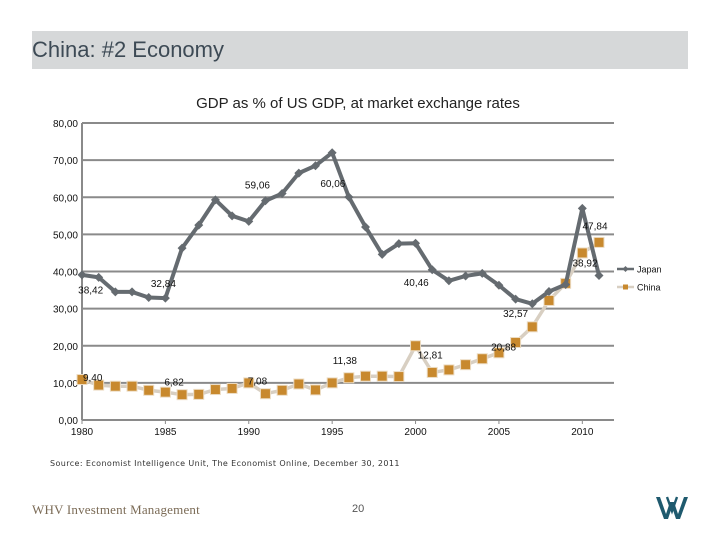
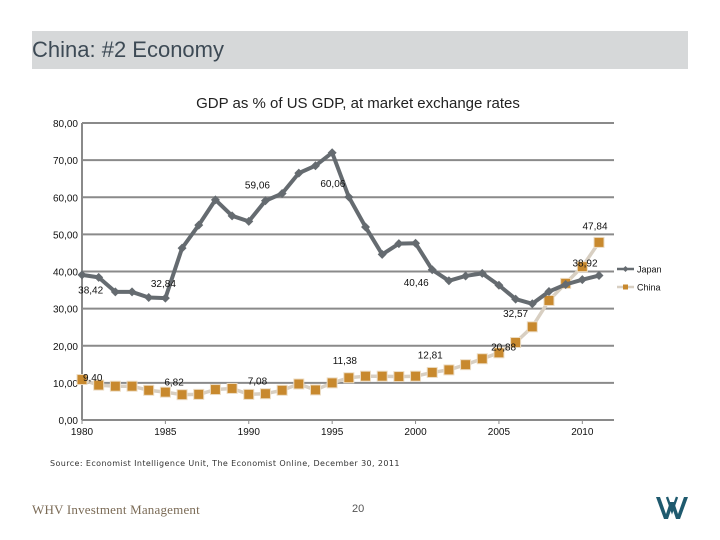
China/1990: 10 -> 7
China/2000: 20 -> 12
Japan/2010: 57 -> 38
China/2010: 45 -> 41
